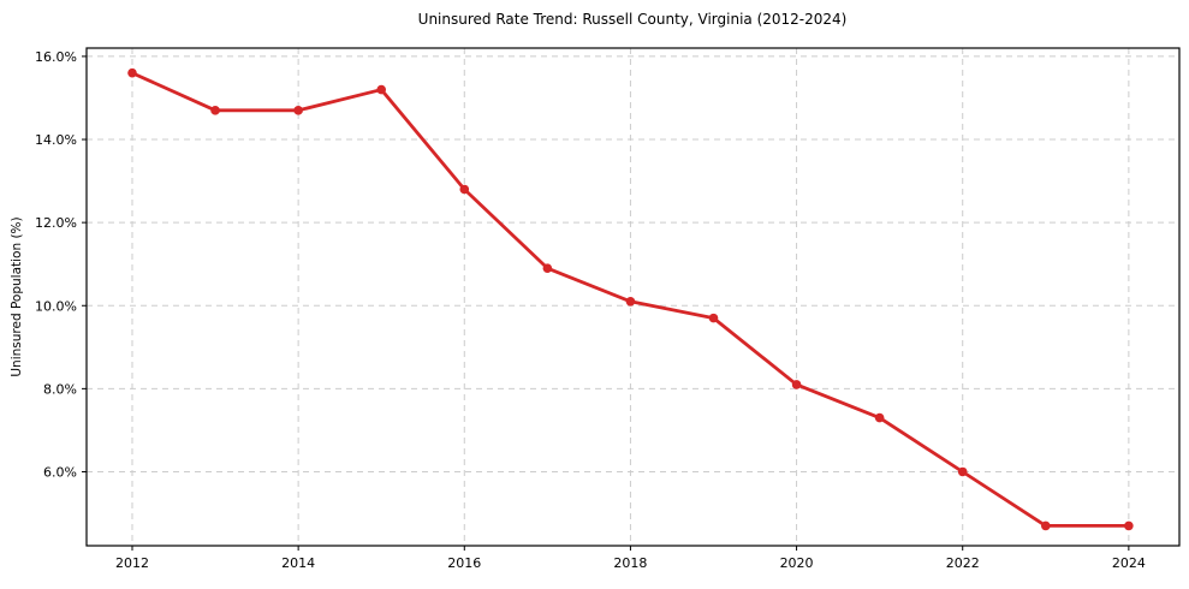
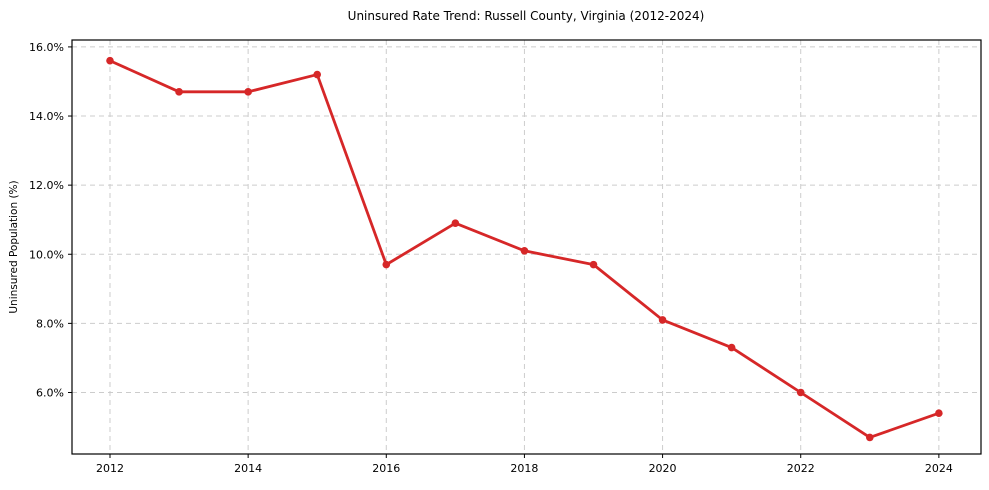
2016: 12.8% -> 9.7%
2024: 4.7% -> 5.4%
